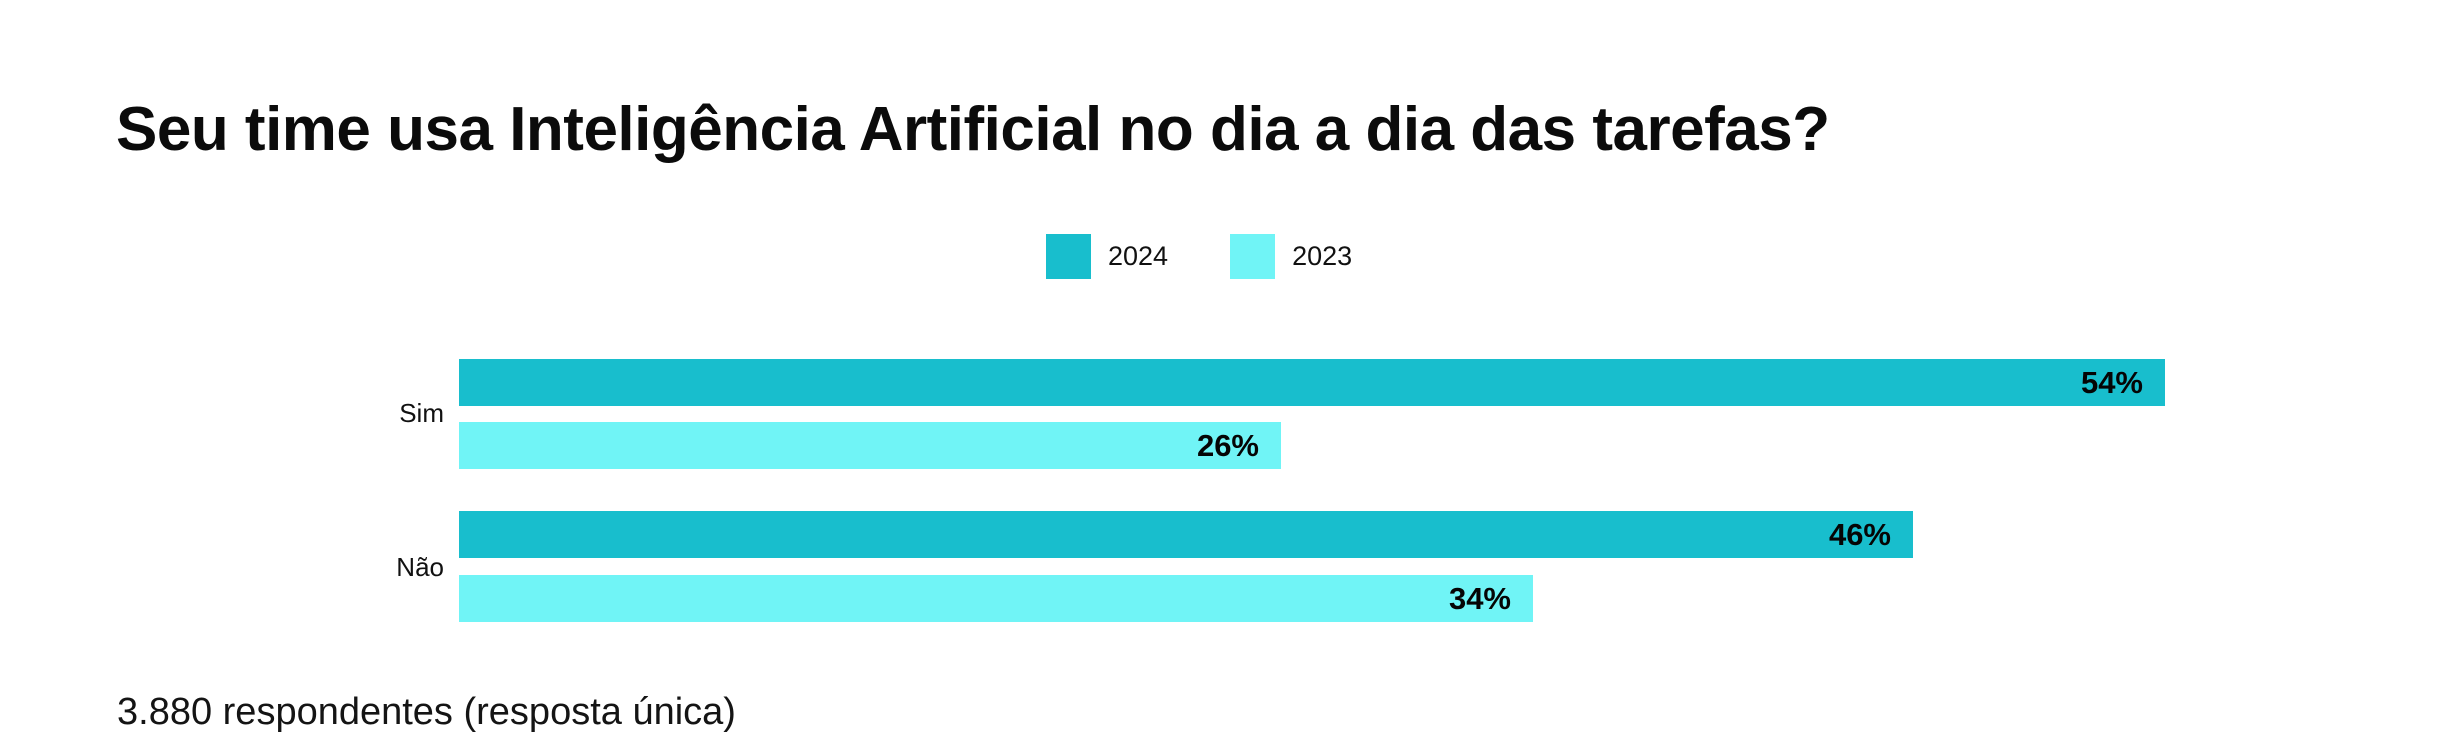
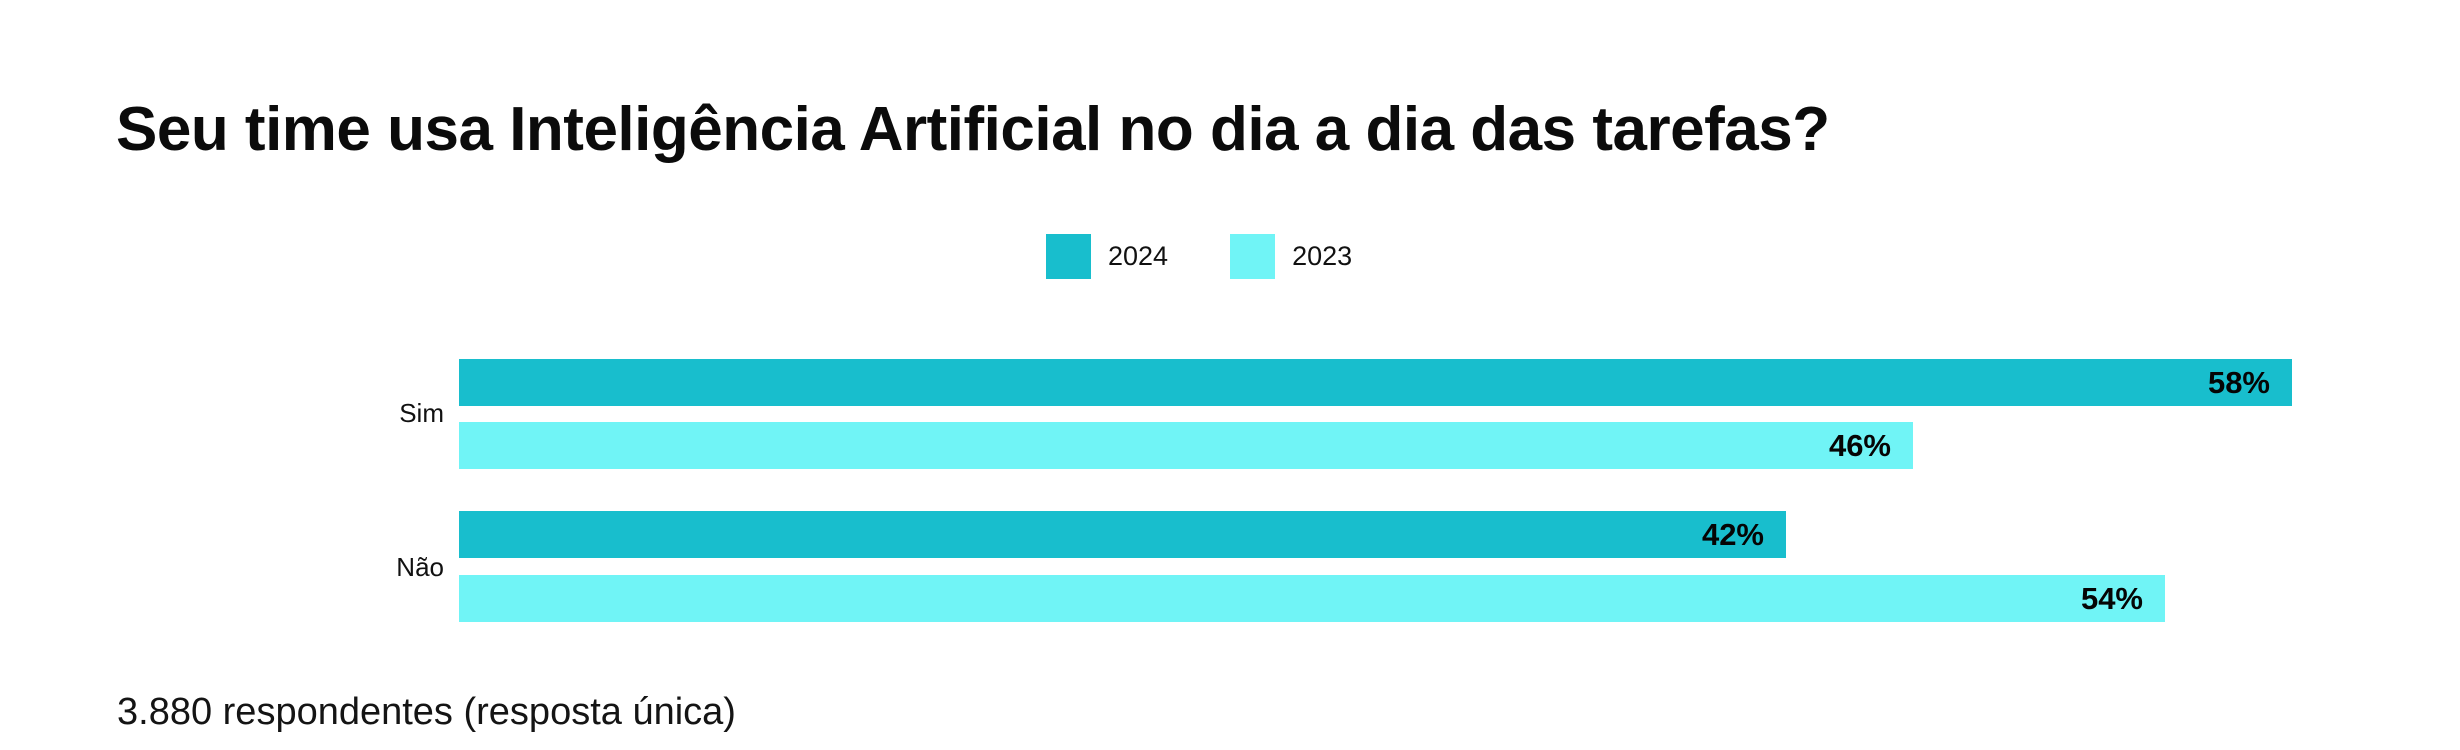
2024/Sim: 54% -> 58%
2023/Sim: 26% -> 46%
2024/Não: 46% -> 42%
2023/Não: 34% -> 54%
